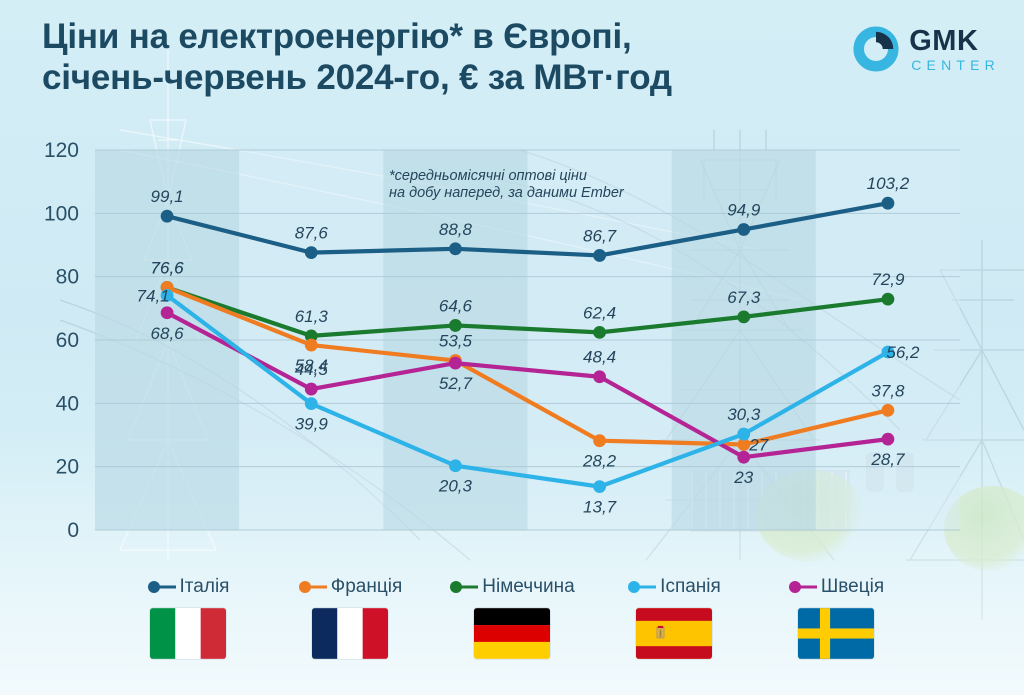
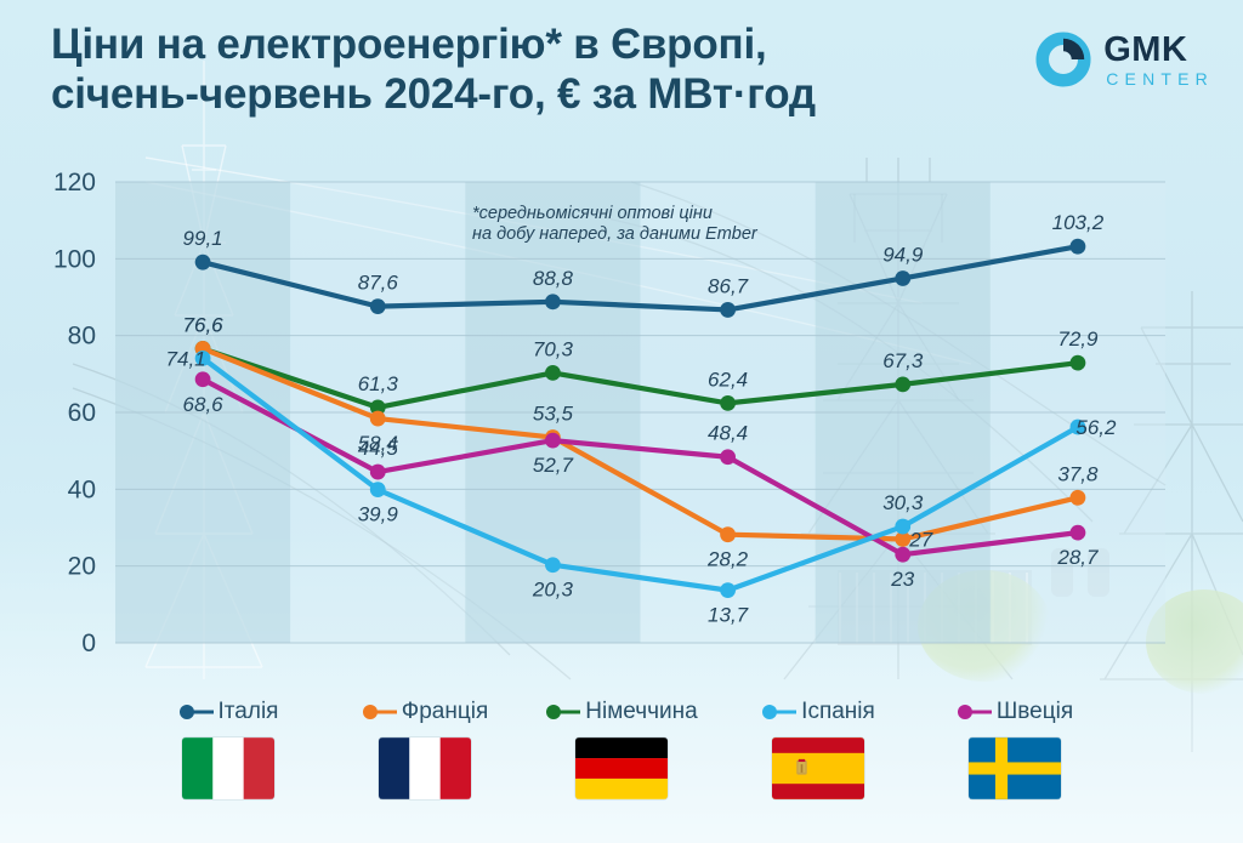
Німеччина/бер.2024: 64,6 -> 70,3
